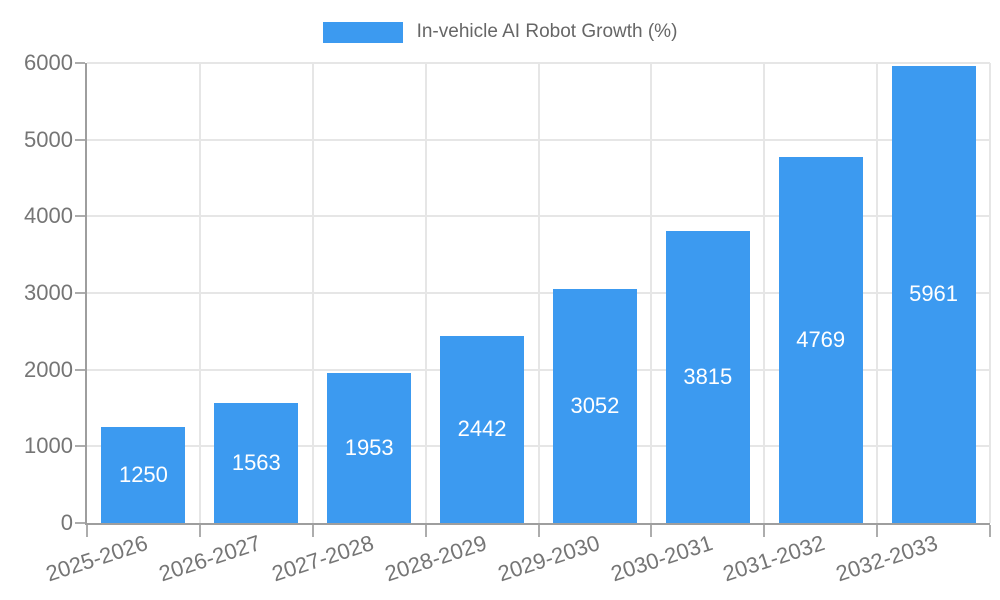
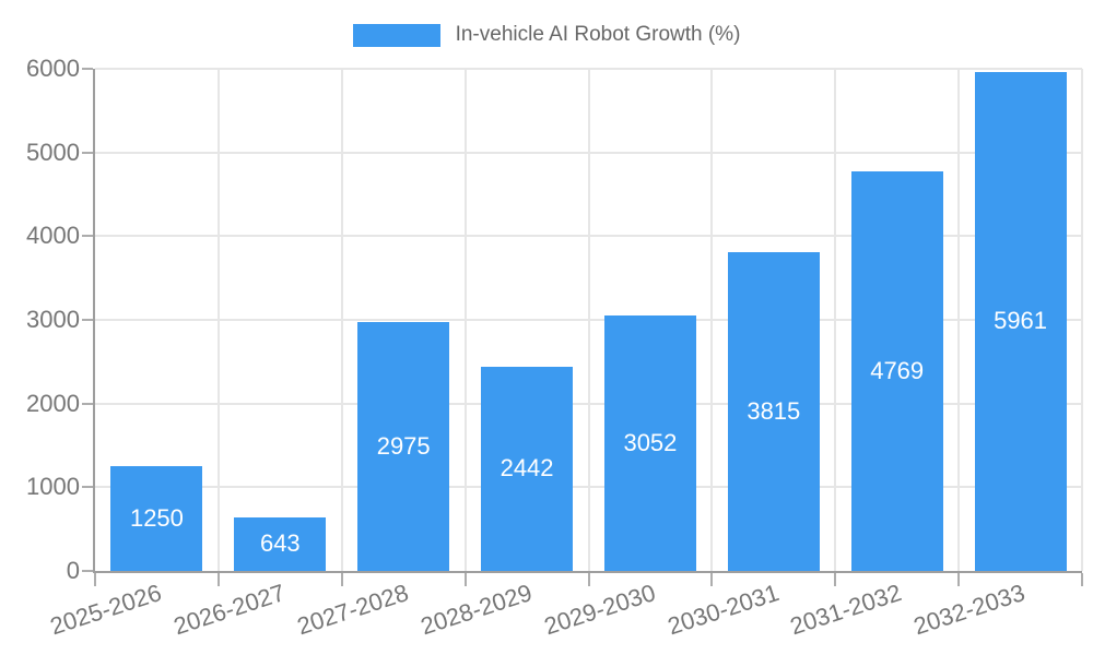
2026-2027: 1563 -> 643
2027-2028: 1953 -> 2975
